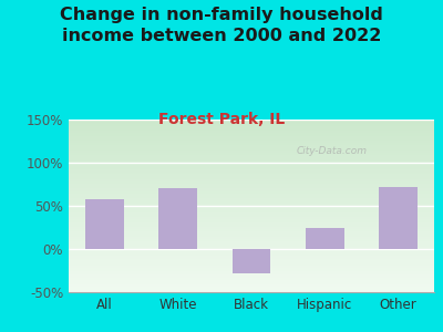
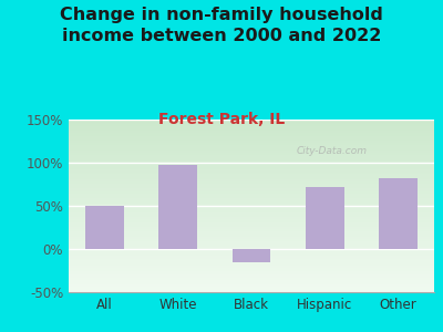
All: 58% -> 50%
White: 70% -> 97%
Black: -28% -> -15%
Hispanic: 24% -> 72%
Other: 72% -> 82%
